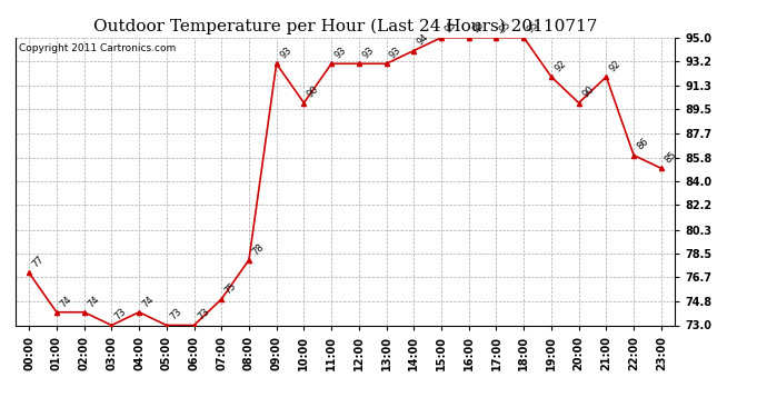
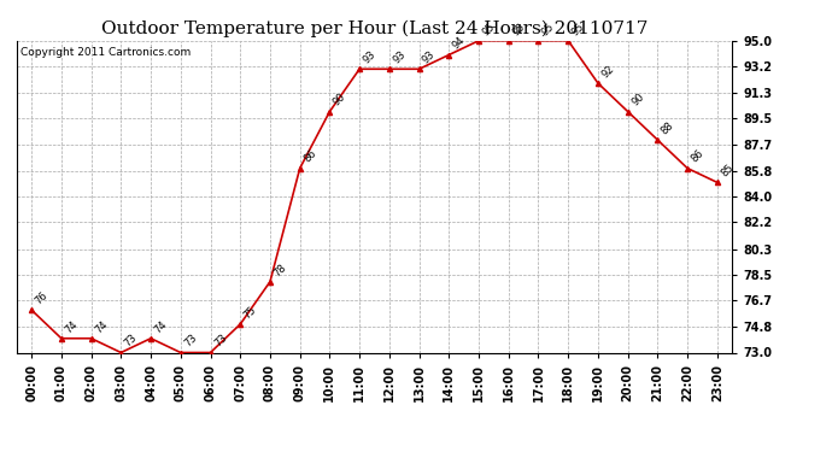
00:00: 77 -> 76
09:00: 93 -> 86
21:00: 92 -> 88
